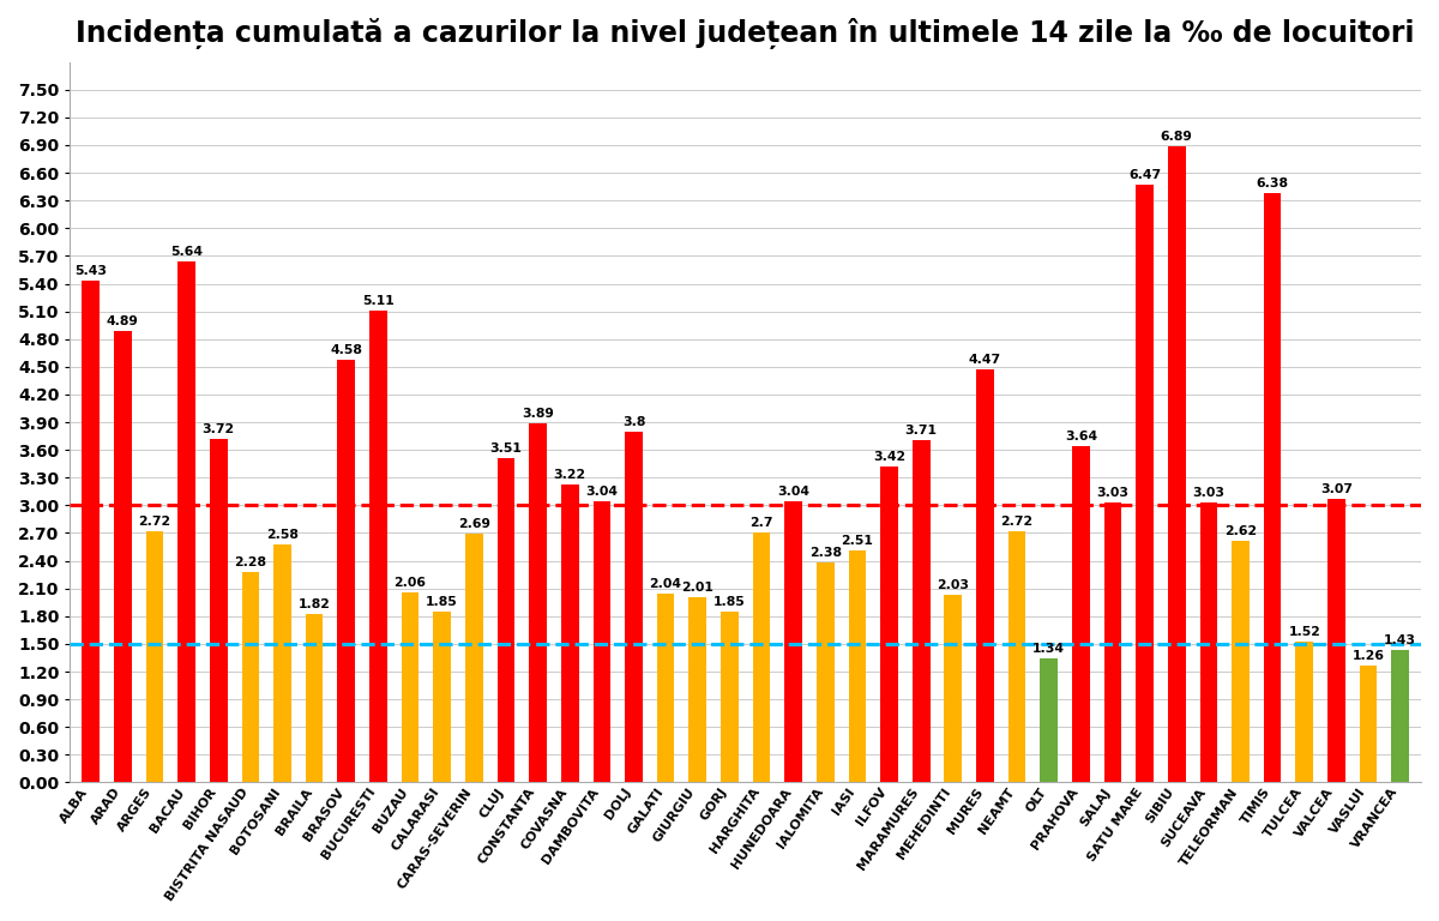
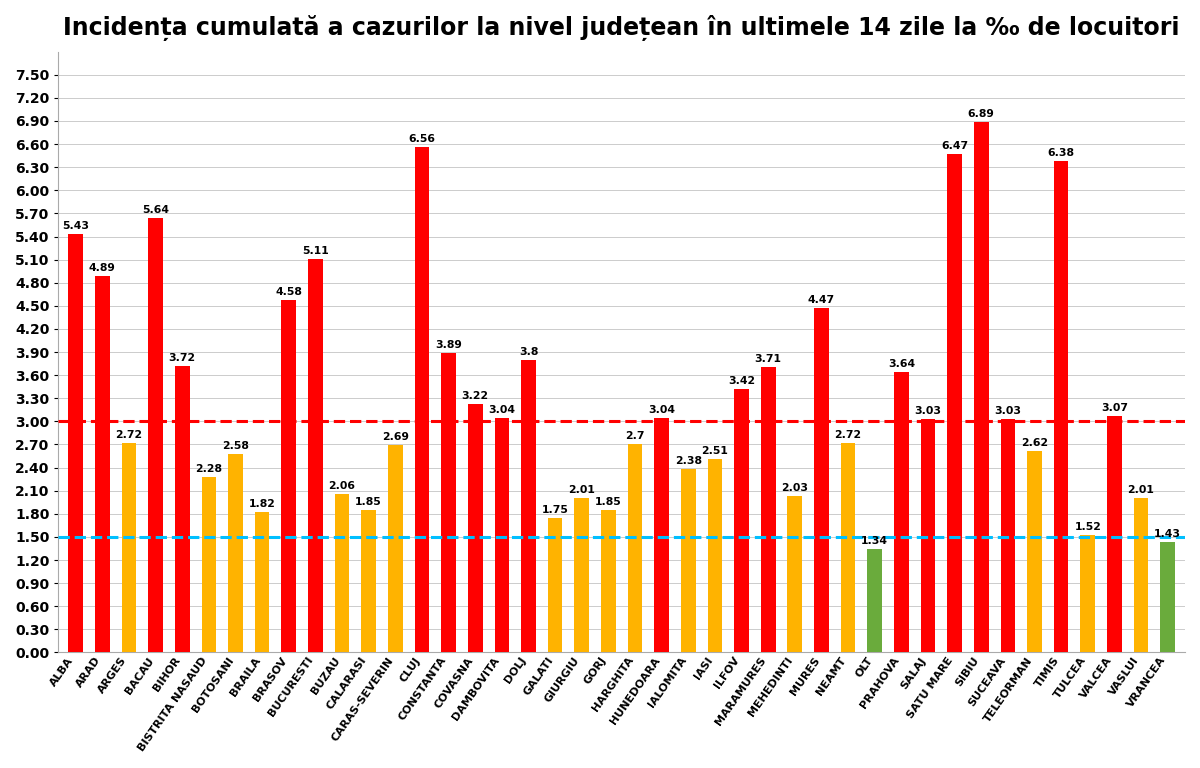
CLUJ: 3.51 -> 6.56
GALATI: 2.04 -> 1.75
VASLUI: 1.26 -> 2.01
